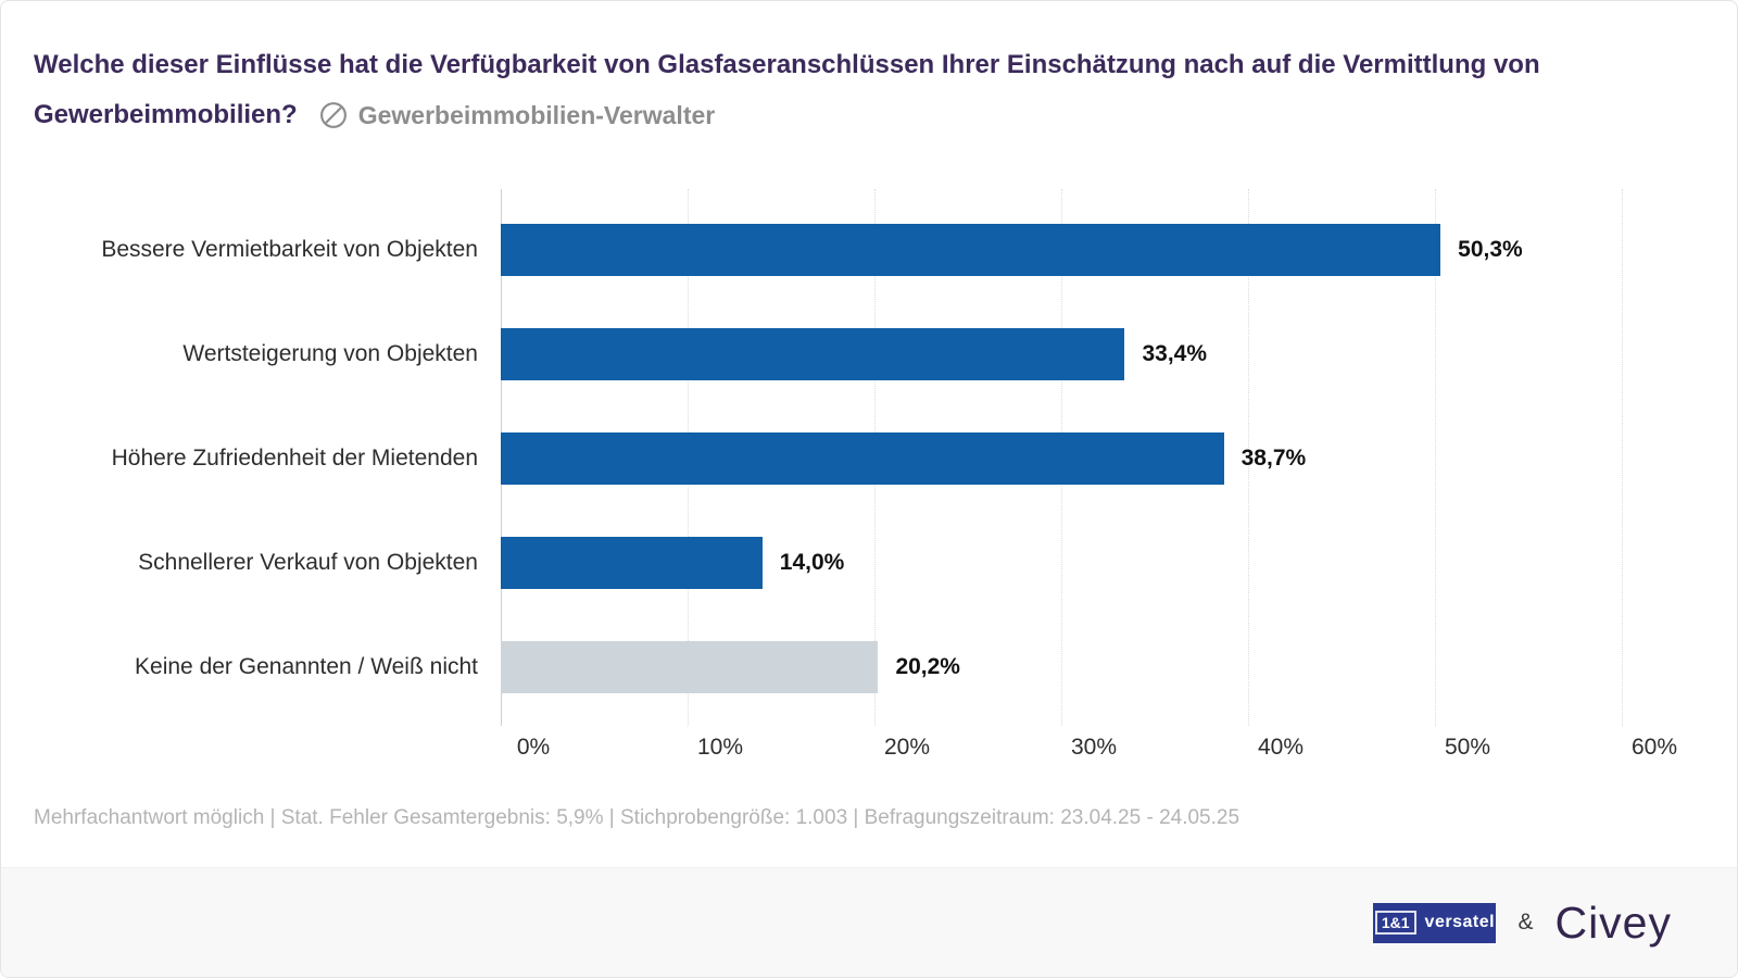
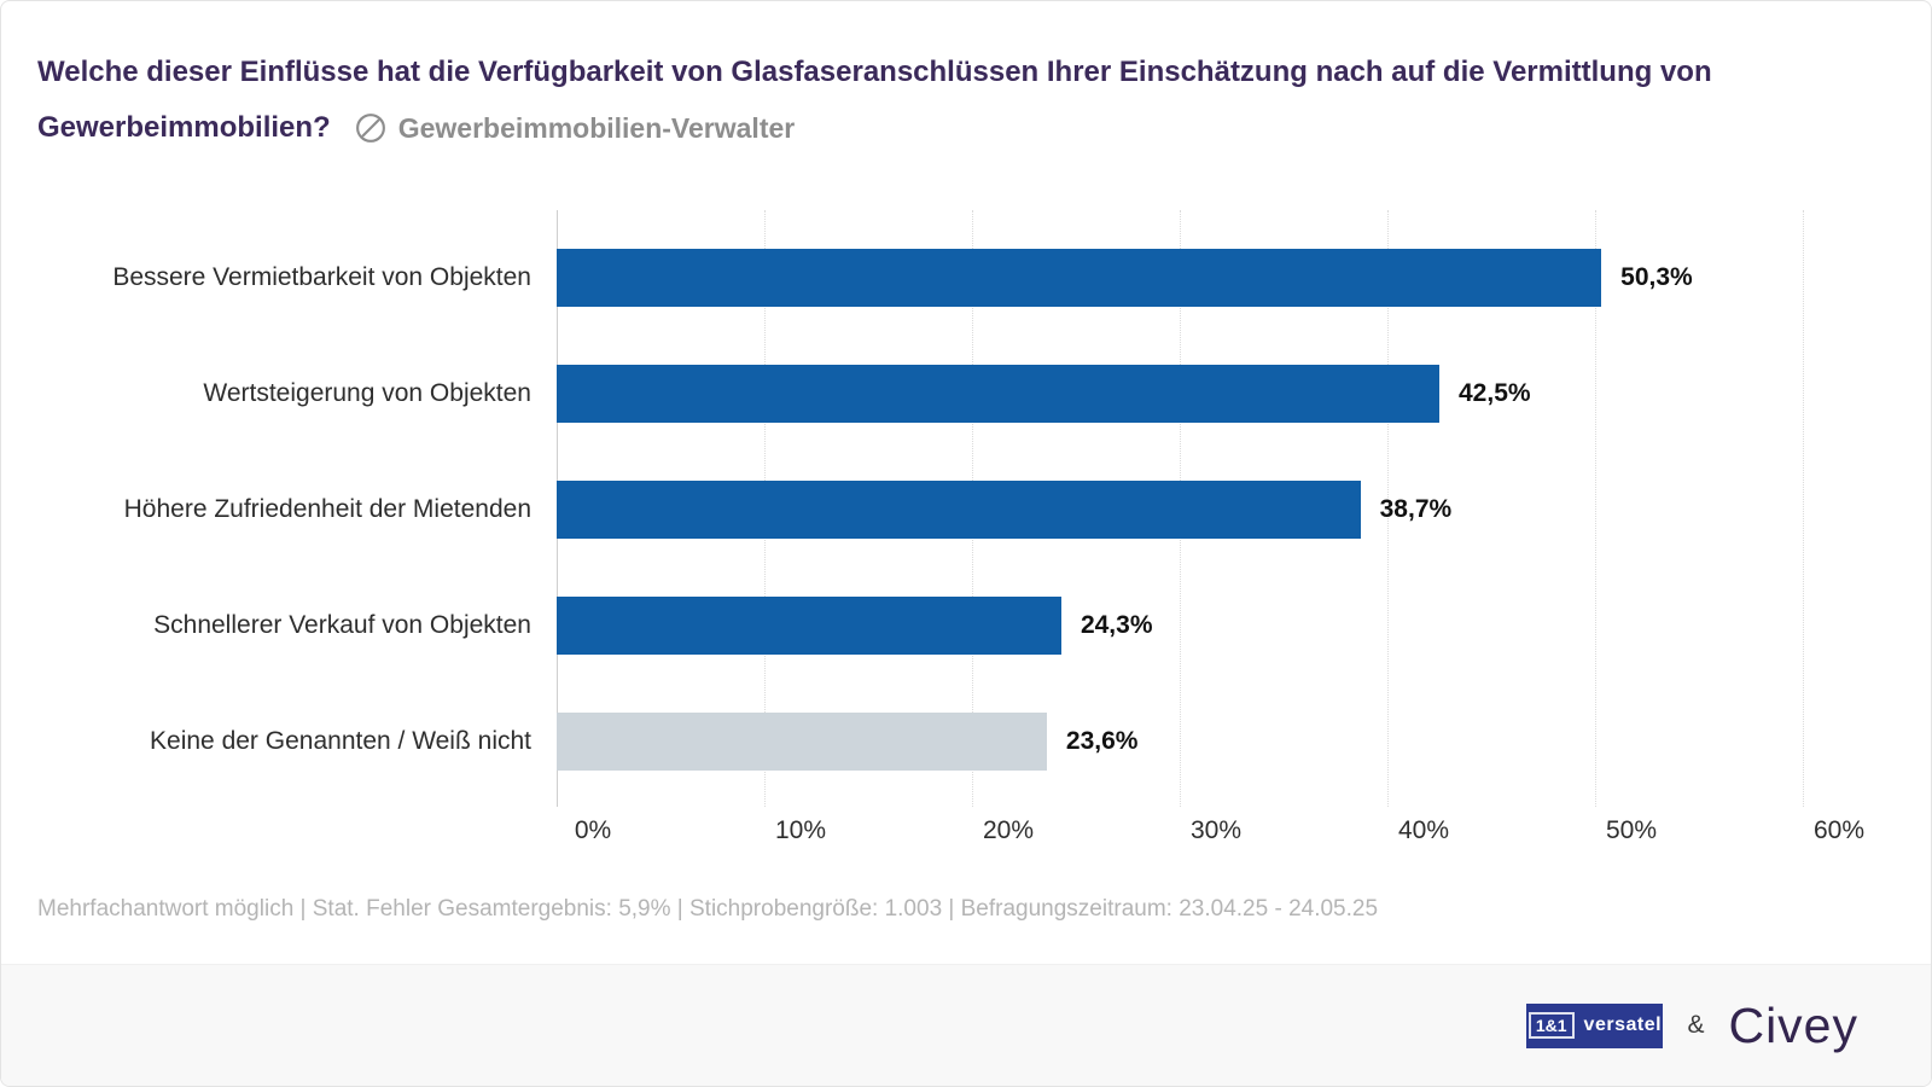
Wertsteigerung von Objekten: 33,4% -> 42,5%
Schnellerer Verkauf von Objekten: 14,0% -> 24,3%
Keine der Genannten / Weiß nicht: 20,2% -> 23,6%
